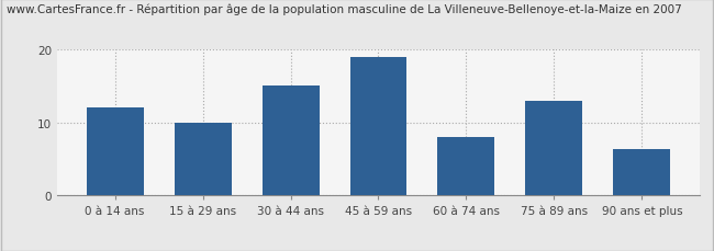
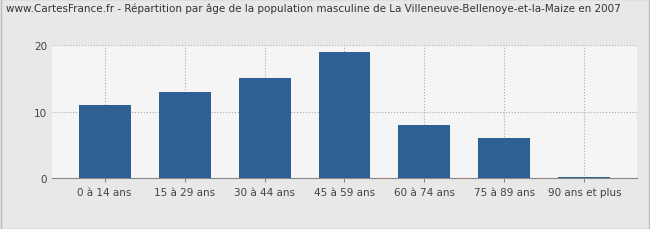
0 à 14 ans: 12.0 -> 11.0
15 à 29 ans: 10.0 -> 13.0
75 à 89 ans: 13.0 -> 6.0
90 ans et plus: 6.4 -> 0.2
